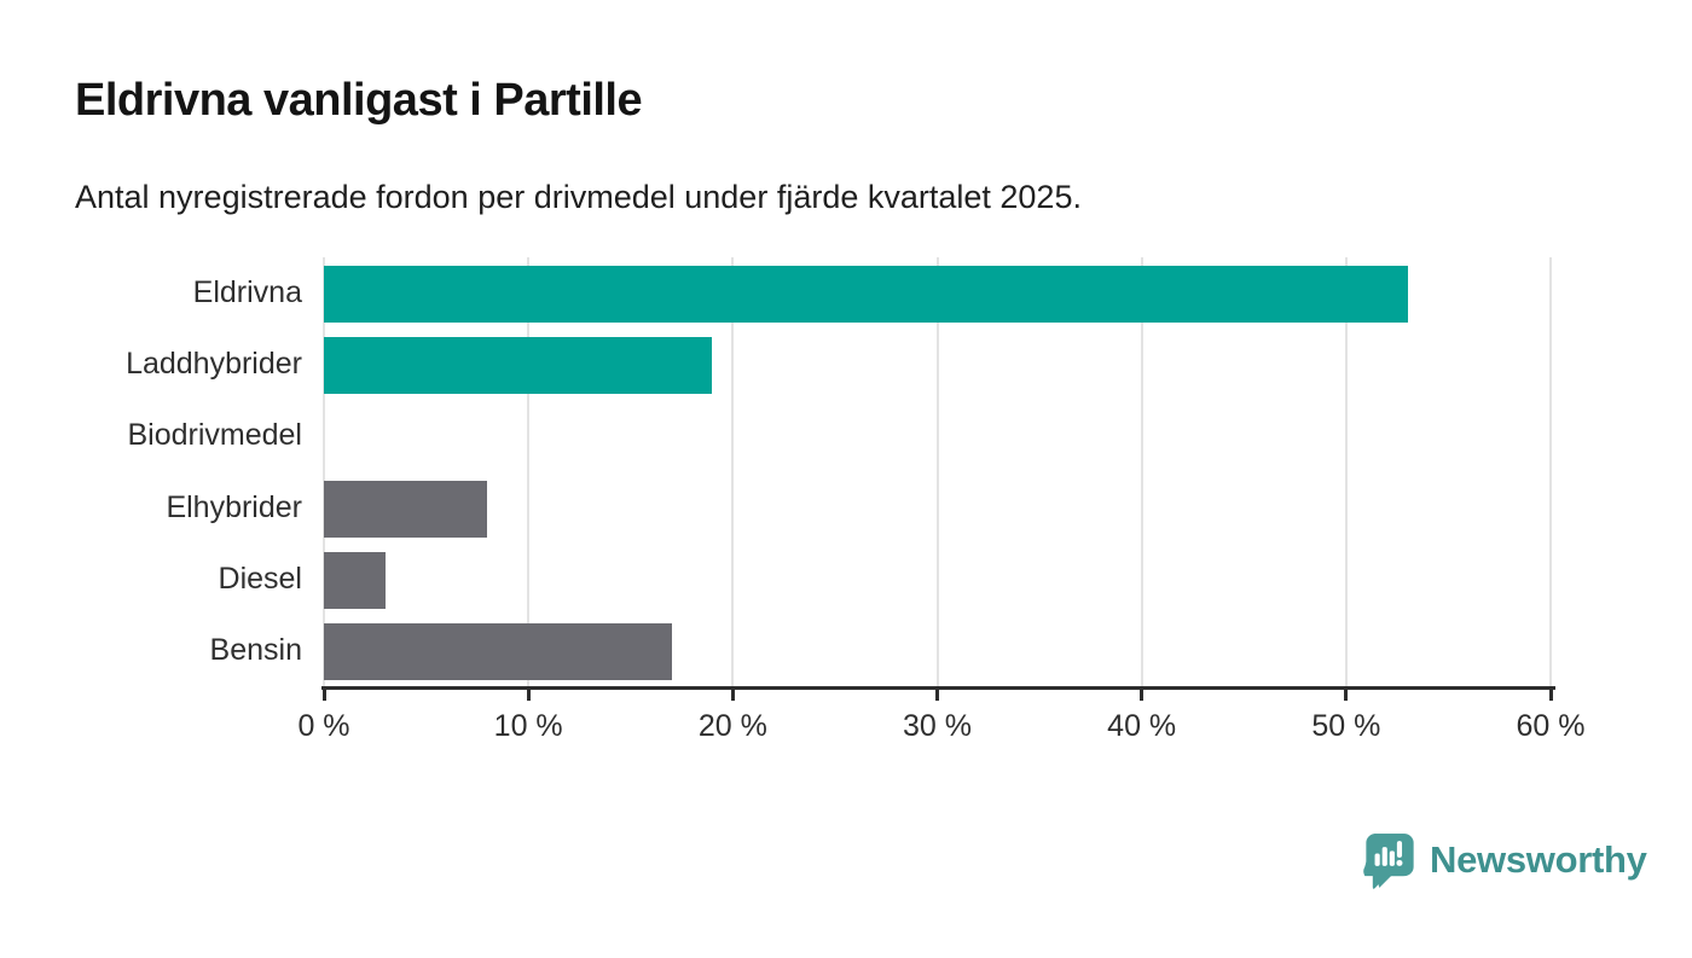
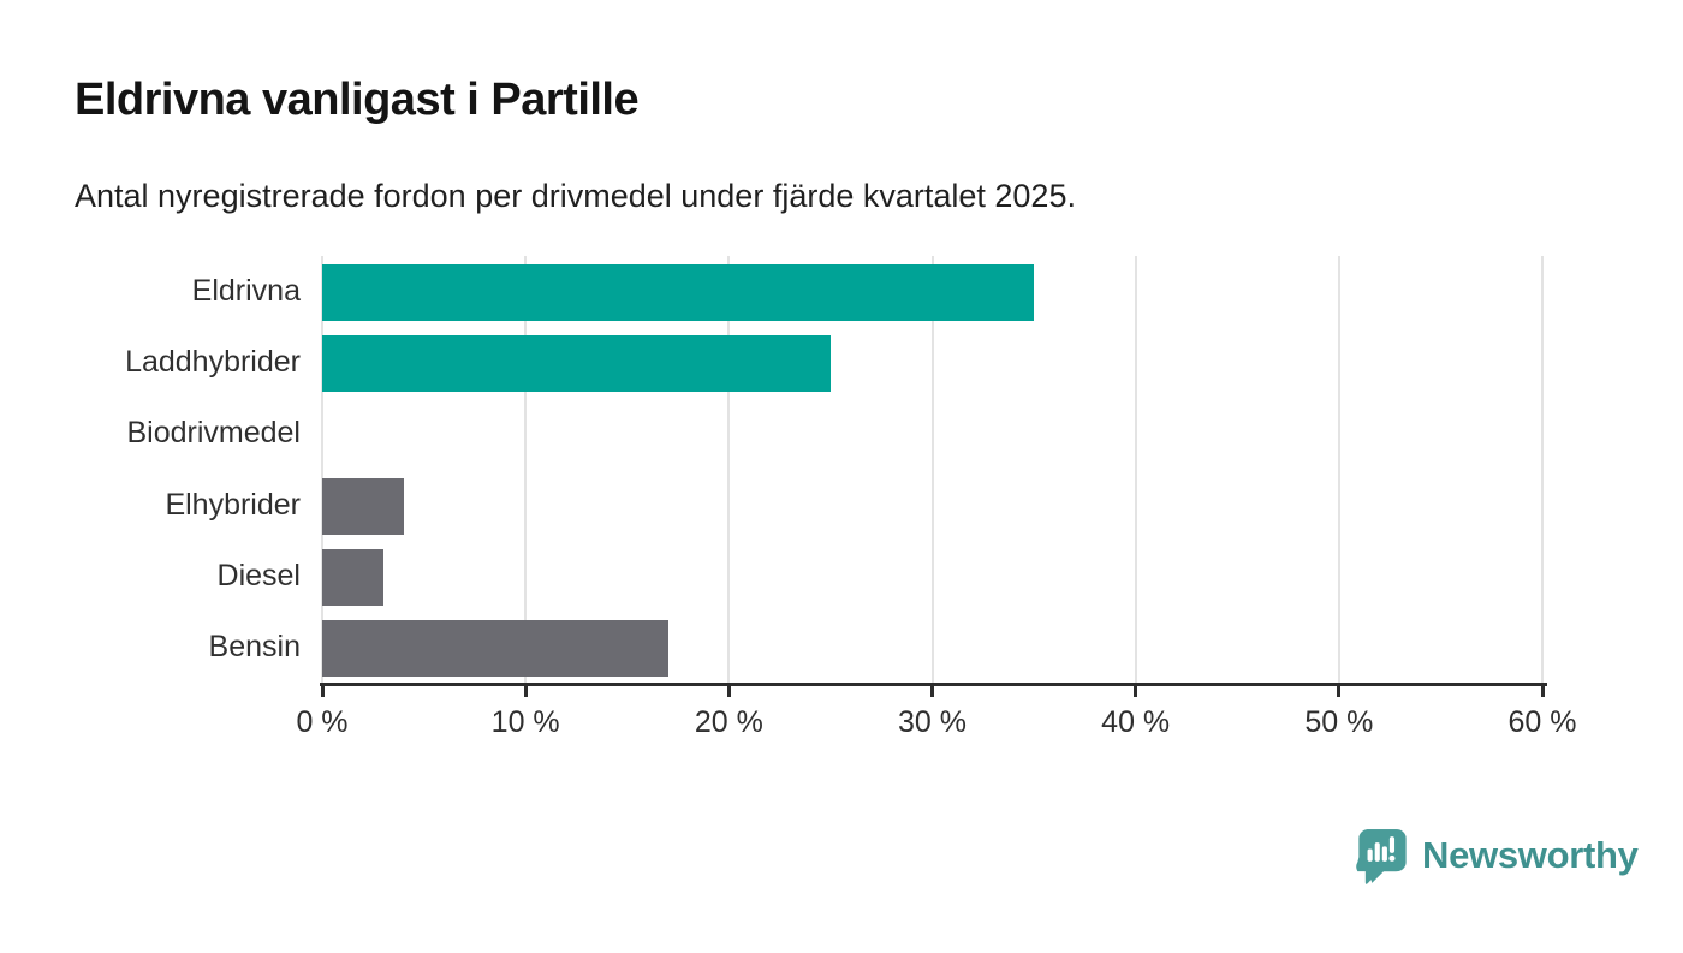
Eldrivna: 53% -> 35%
Laddhybrider: 19% -> 25%
Elhybrider: 8% -> 4%
